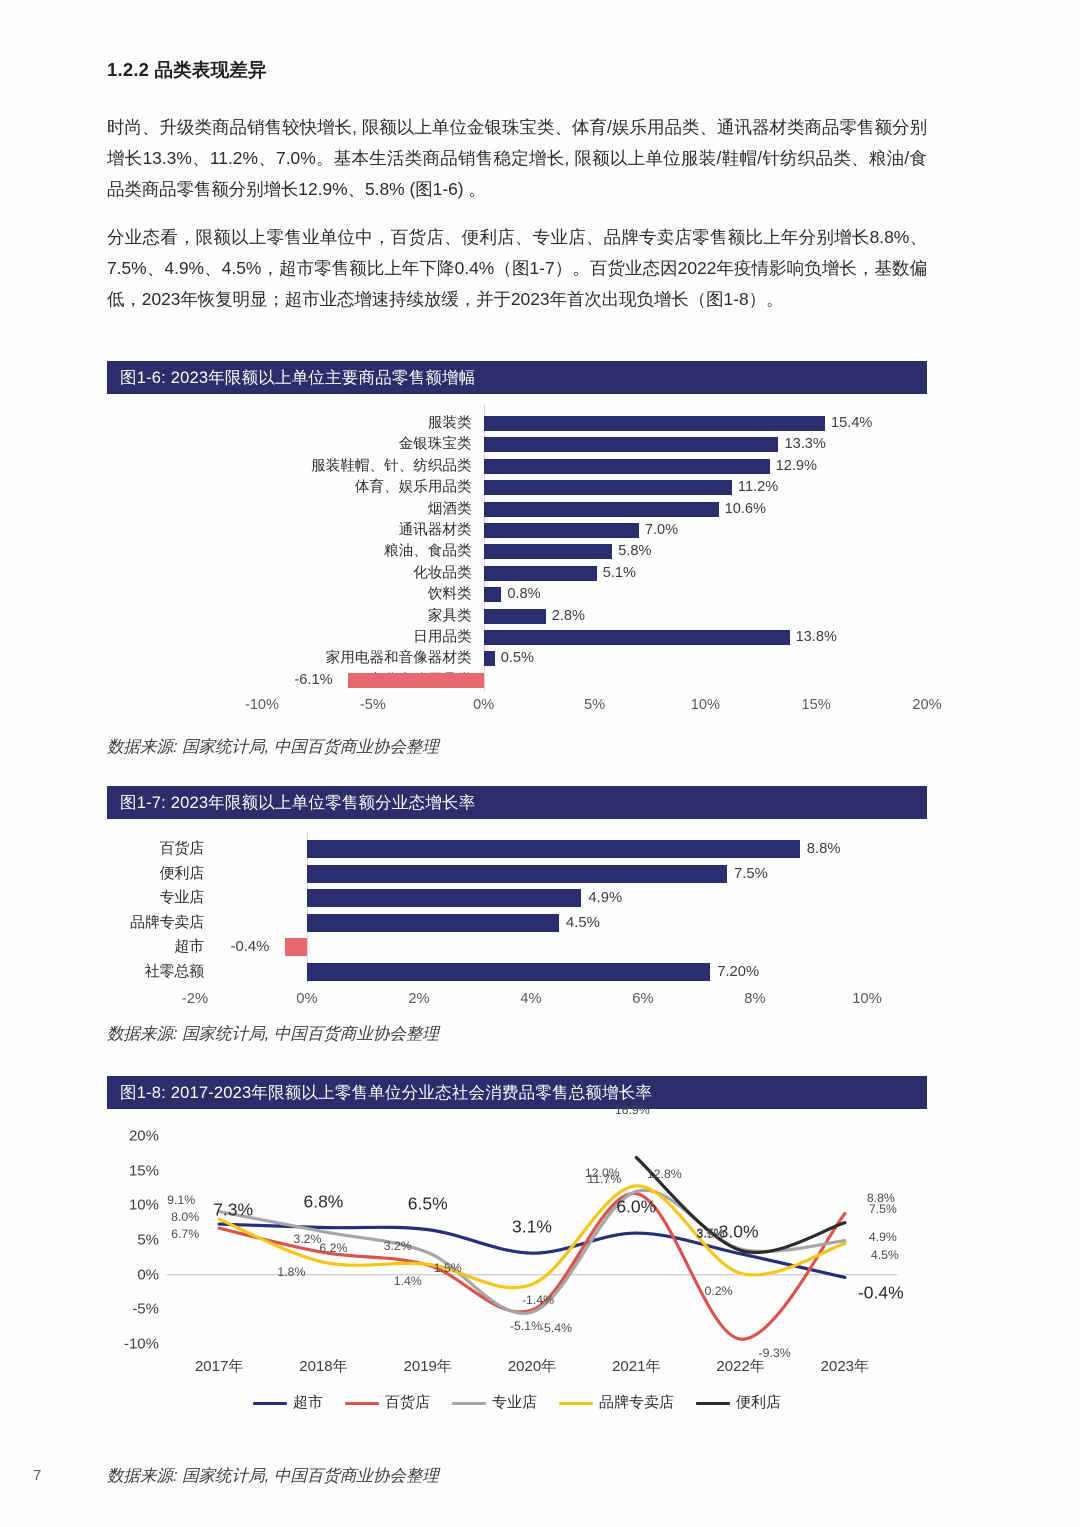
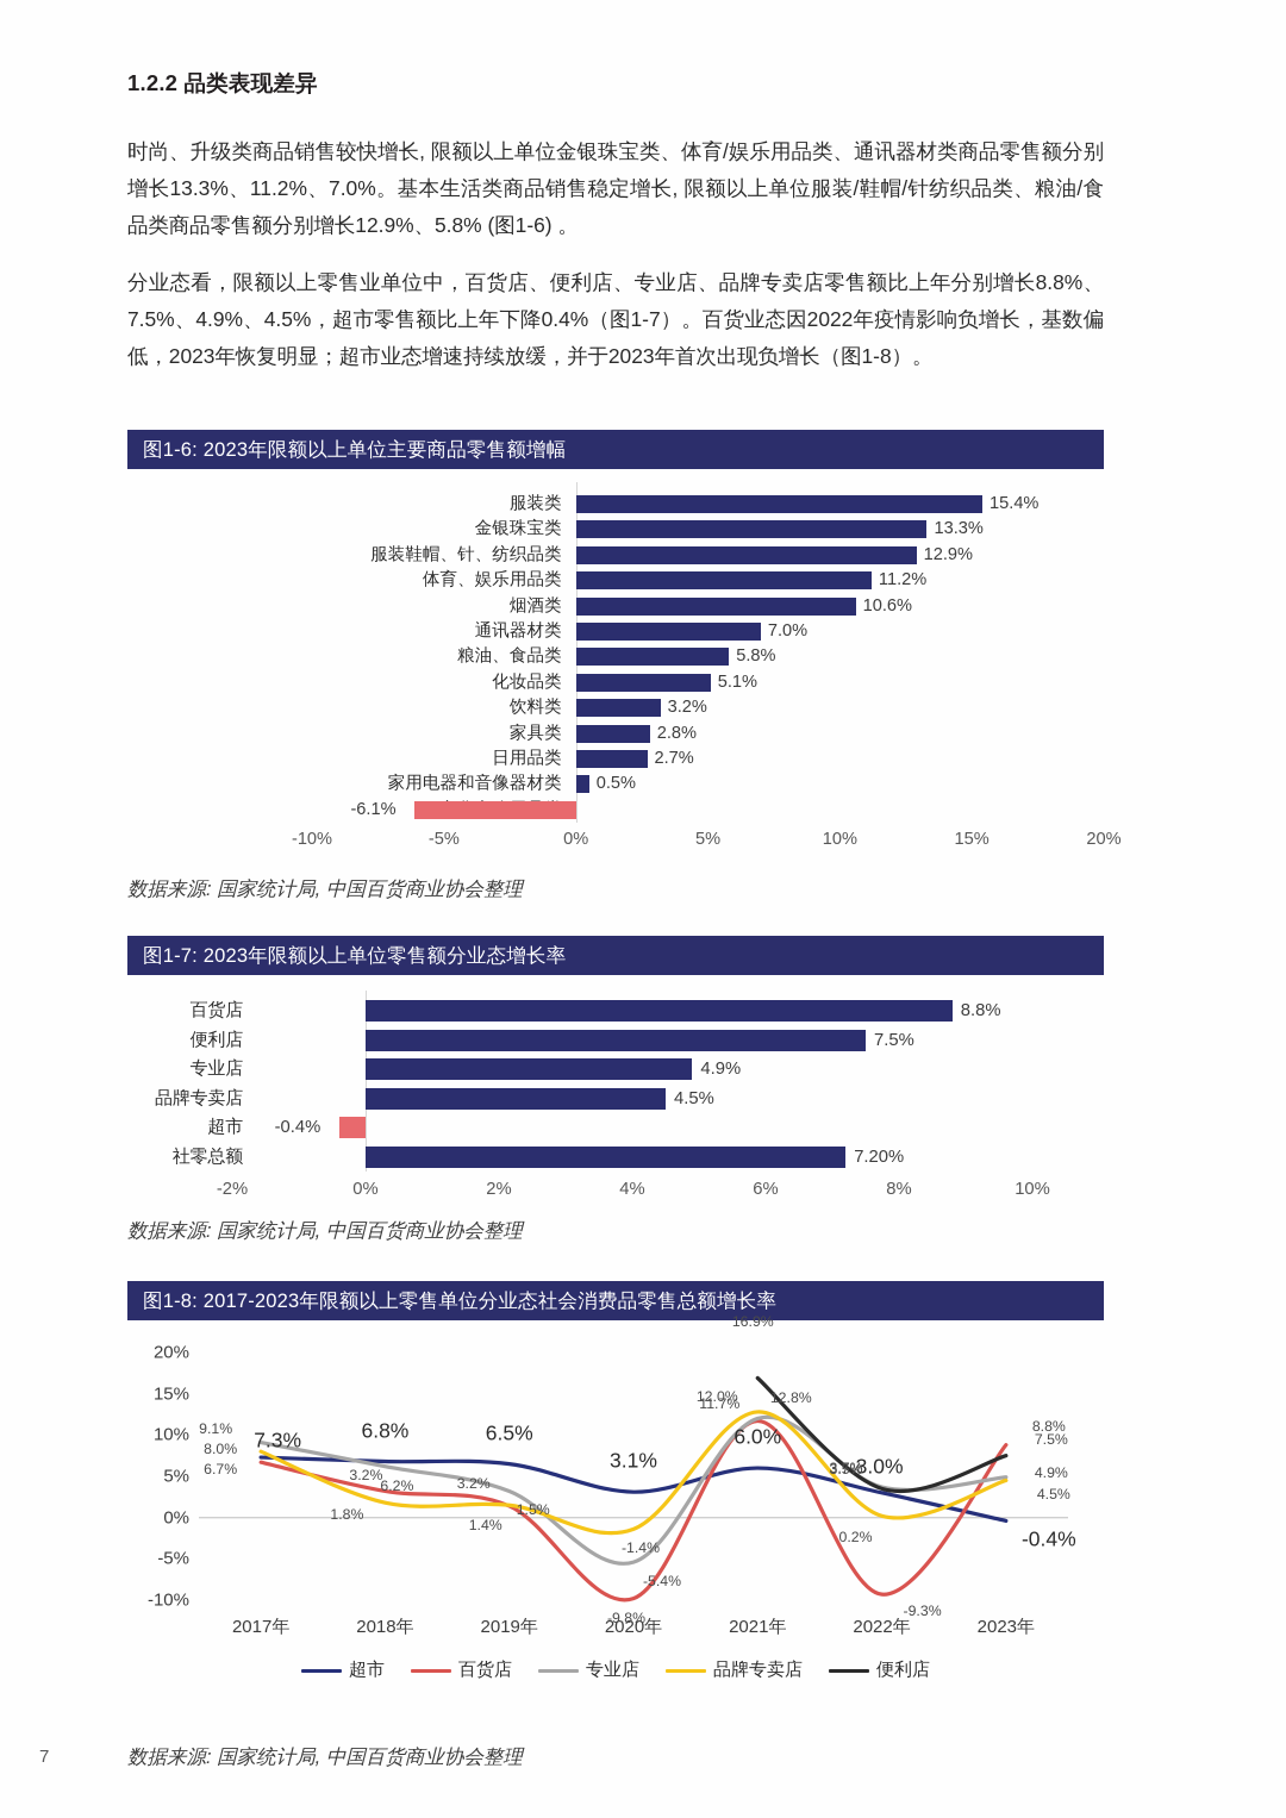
图1-6: 2023年限额以上单位主要商品零售额增幅/饮料类: 0.8% -> 3.2%
图1-6: 2023年限额以上单位主要商品零售额增幅/日用品类: 13.8% -> 2.7%
图1-8: 2017-2023年限额以上零售单位分业态社会消费品零售总额增长率/百货店/2020年: -5.1% -> -9.8%
